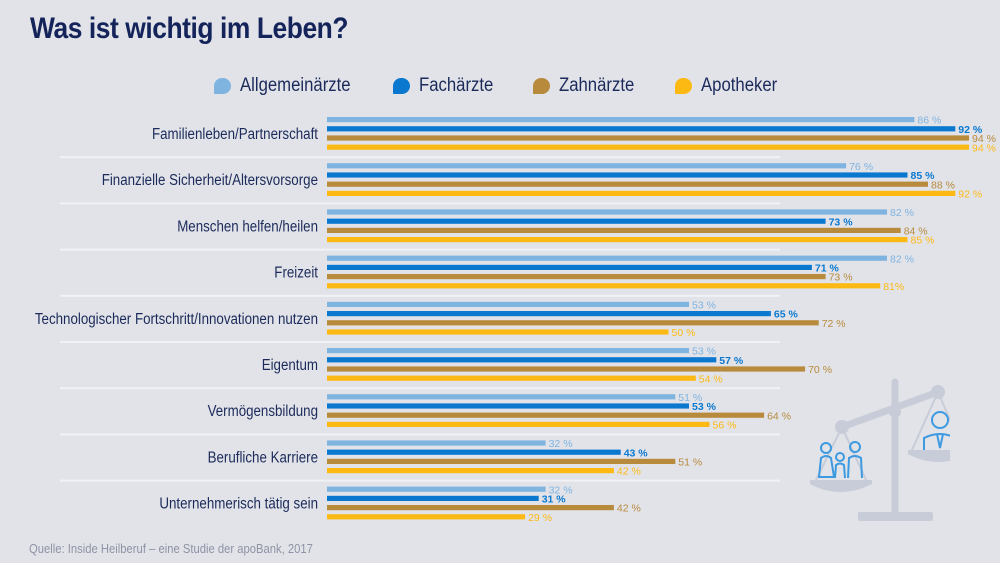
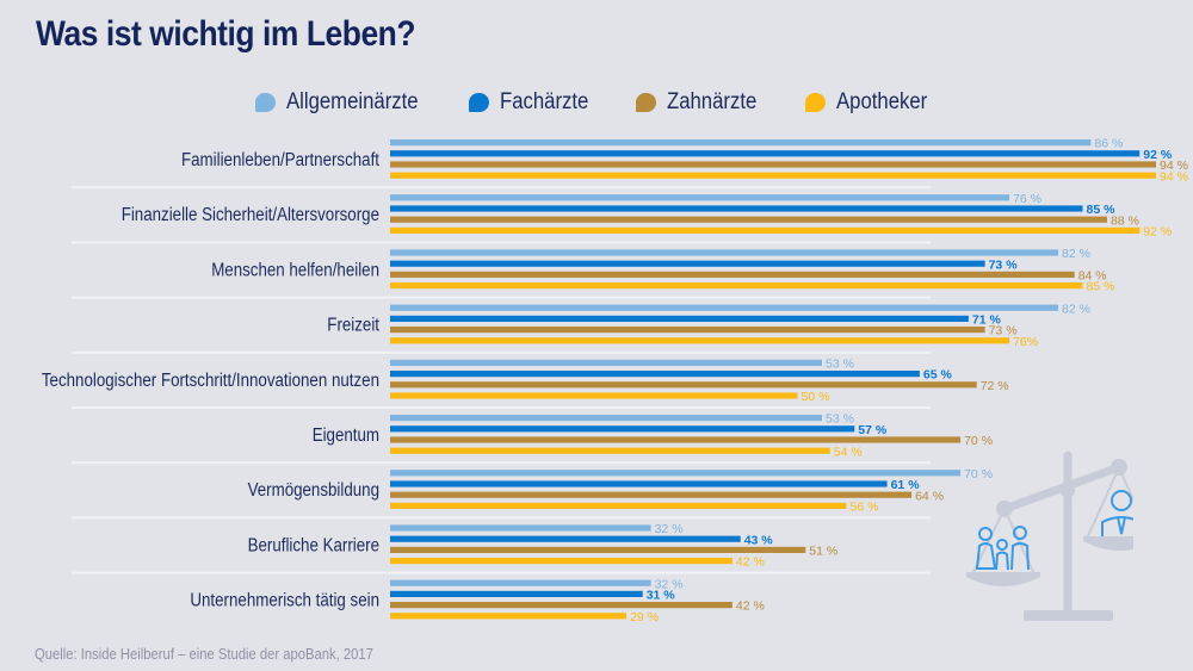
Apotheker/Freizeit: 81% -> 76%
Allgemeinärzte/Vermögensbildung: 51 -> 70
Fachärzte/Vermögensbildung: 53 -> 61
